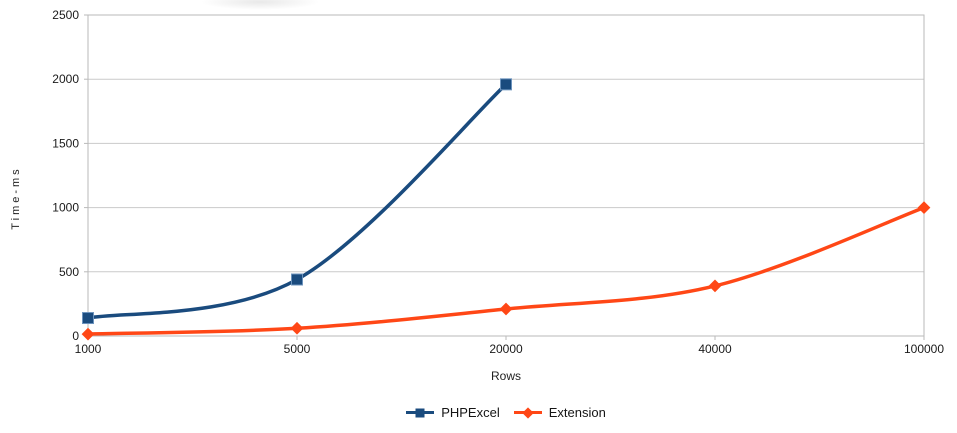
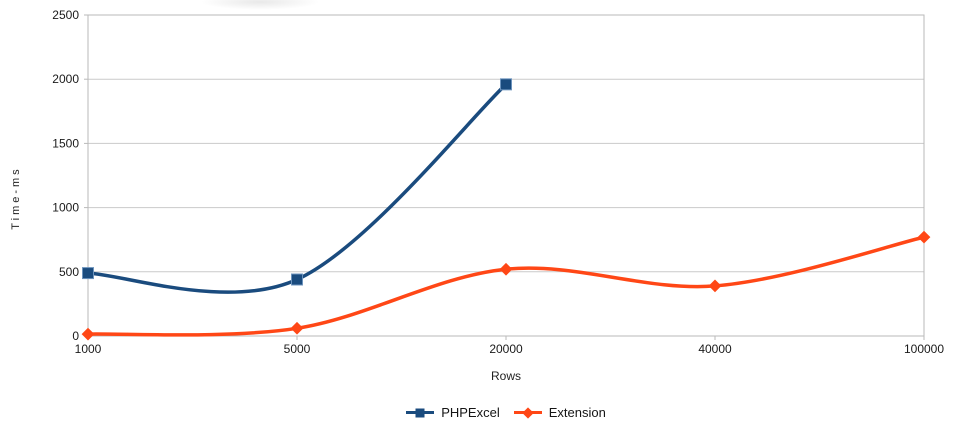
PHPExcel/1000: 140 -> 490
Extension/20000: 210 -> 520
Extension/100000: 1000 -> 770
